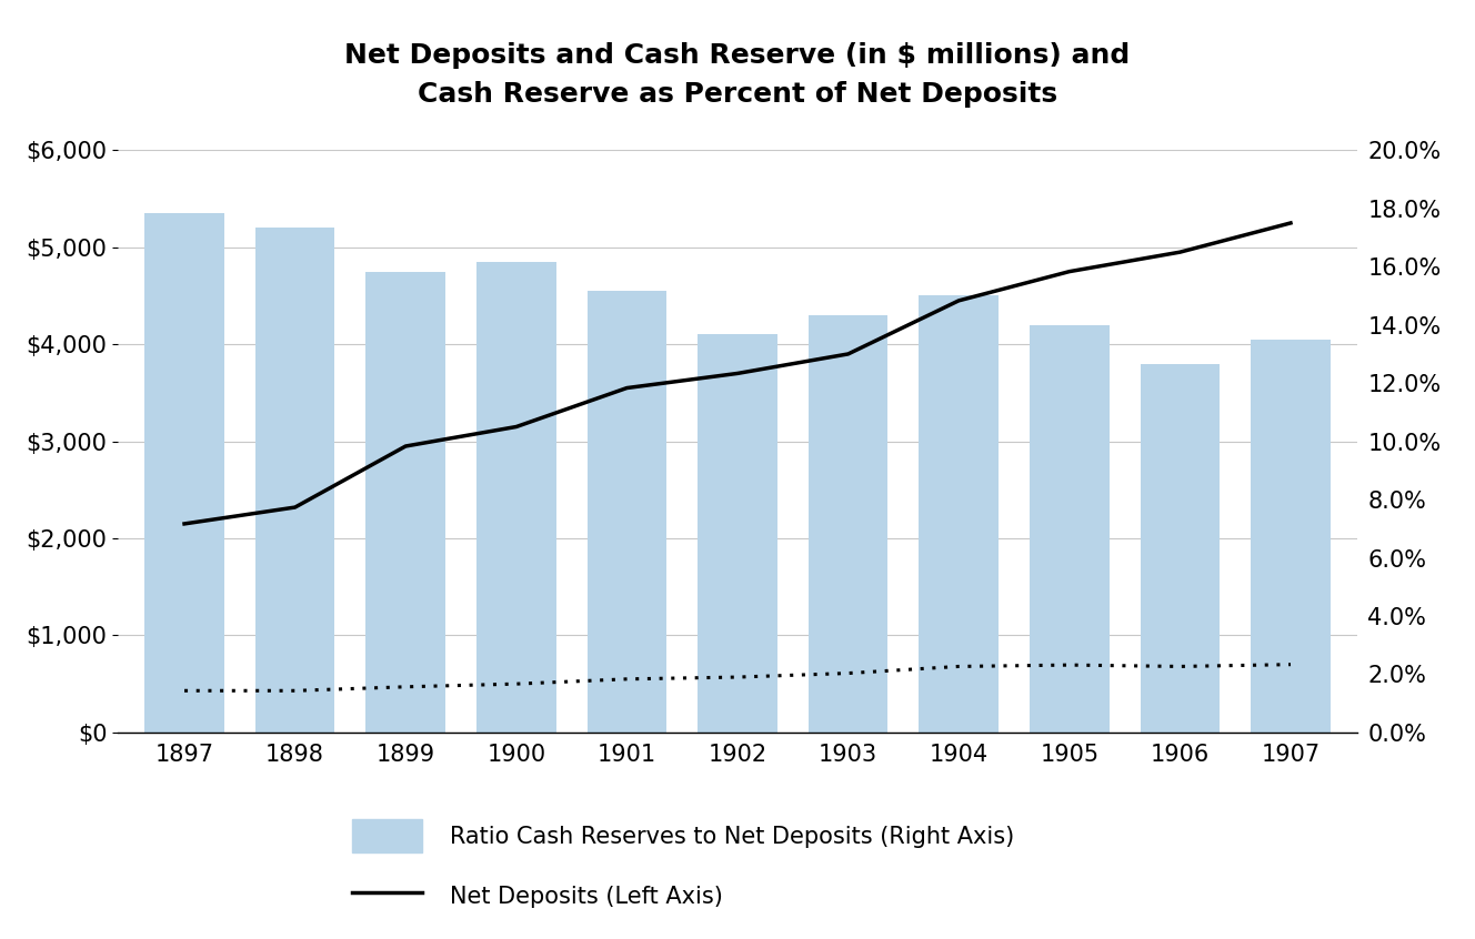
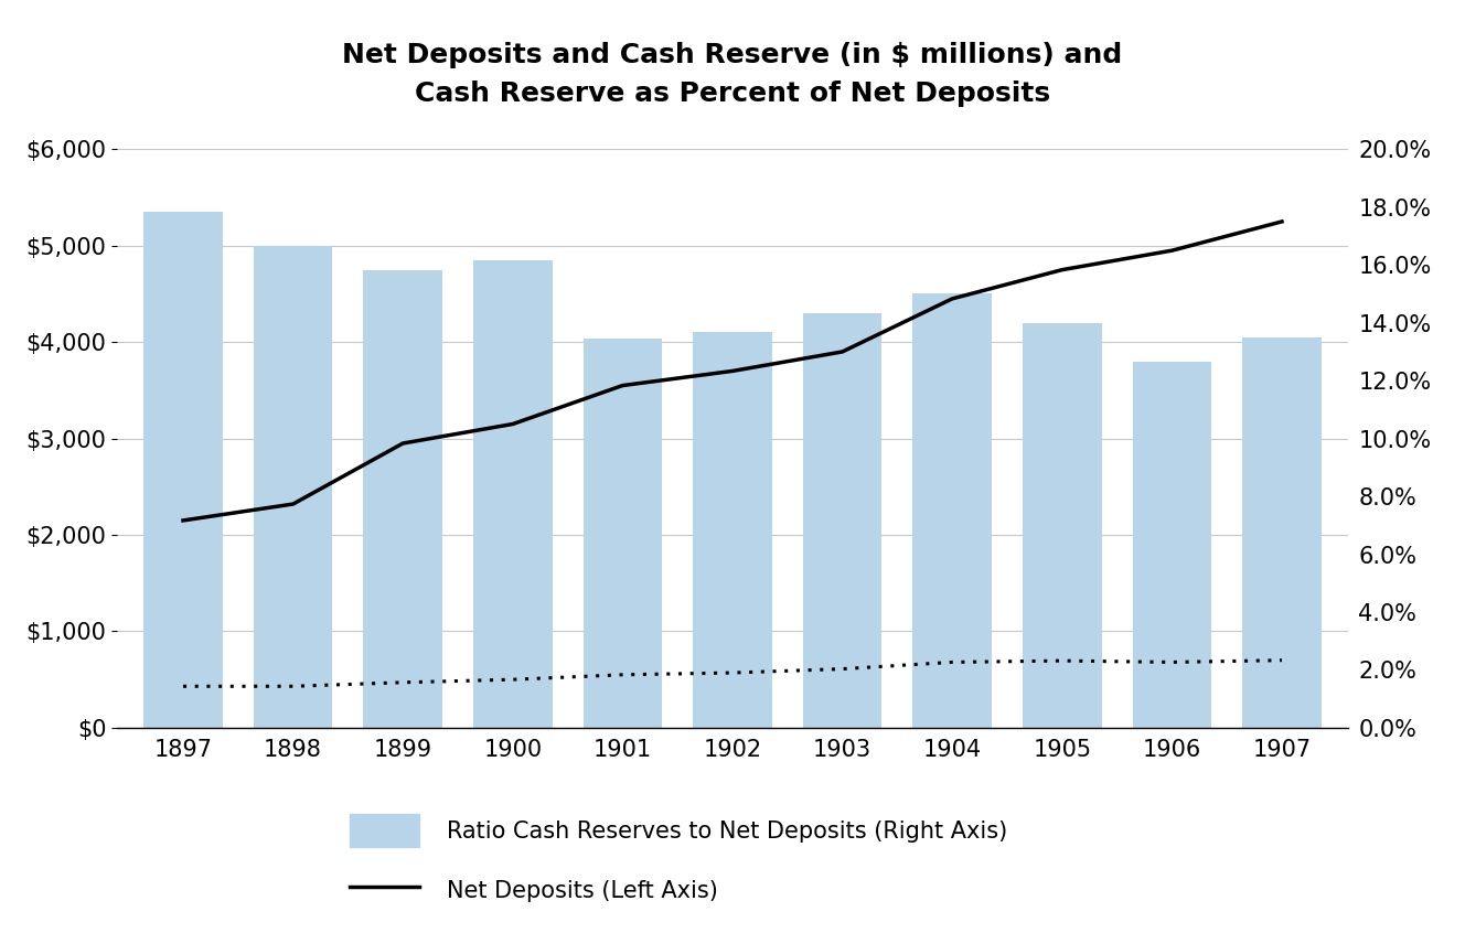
Ratio Cash Reserves to Net Deposits (Right Axis)/1898: $5,200 -> $5,000
Ratio Cash Reserves to Net Deposits (Right Axis)/1901: $4,550 -> $4,040
